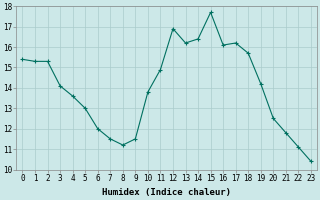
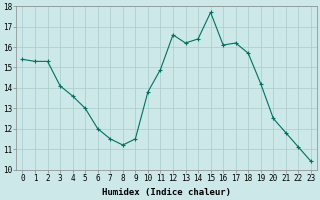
12: 16.9 -> 16.6
